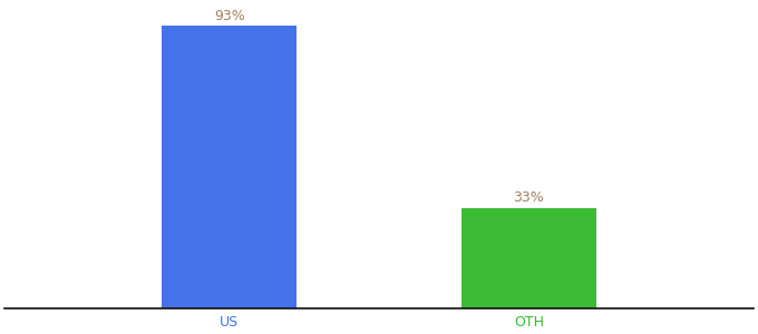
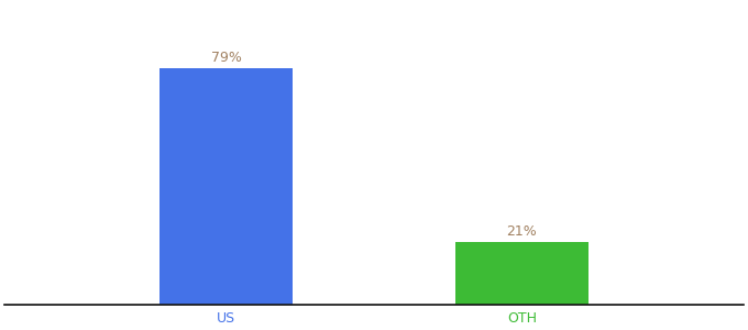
US: 93% -> 79%
OTH: 33% -> 21%
